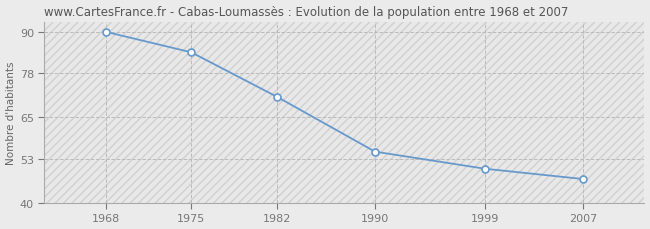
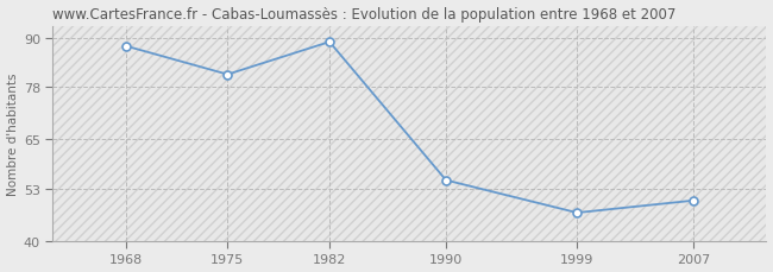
1968: 90 -> 88
1975: 84 -> 81
1982: 71 -> 89
1999: 50 -> 47
2007: 47 -> 50
